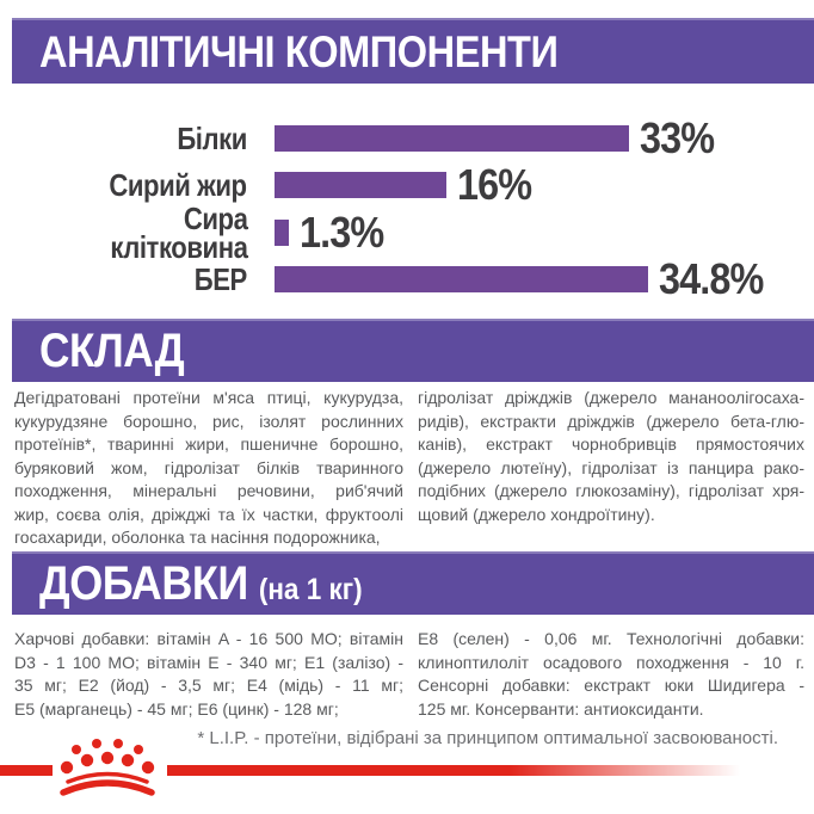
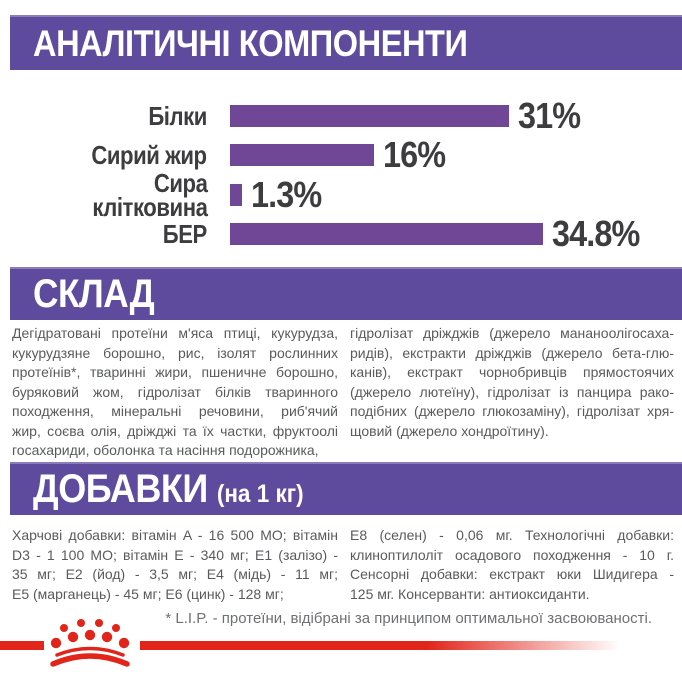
Білки: 33% -> 31%
